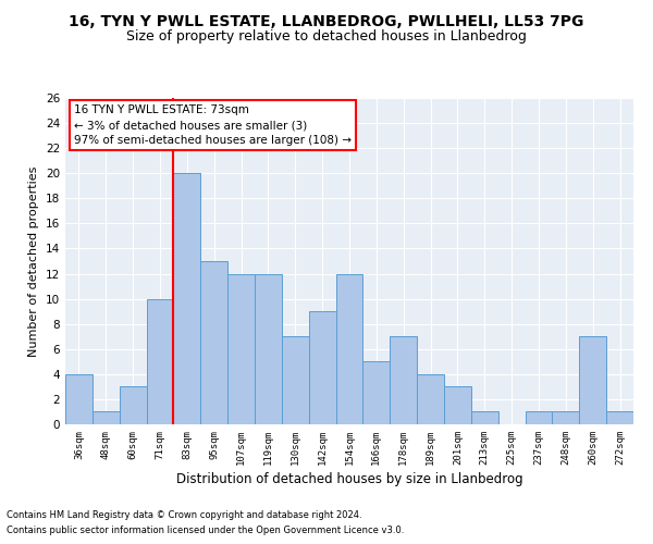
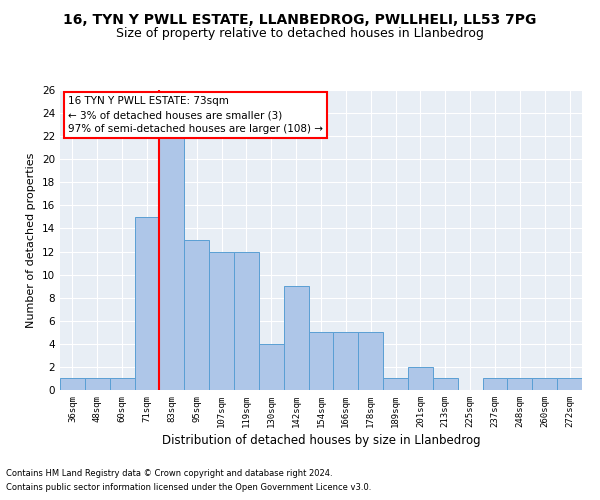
36sqm: 4 -> 1
60sqm: 3 -> 1
71sqm: 10 -> 15
83sqm: 20 -> 22
130sqm: 7 -> 4
154sqm: 12 -> 5
178sqm: 7 -> 5
189sqm: 4 -> 1
201sqm: 3 -> 2
260sqm: 7 -> 1
